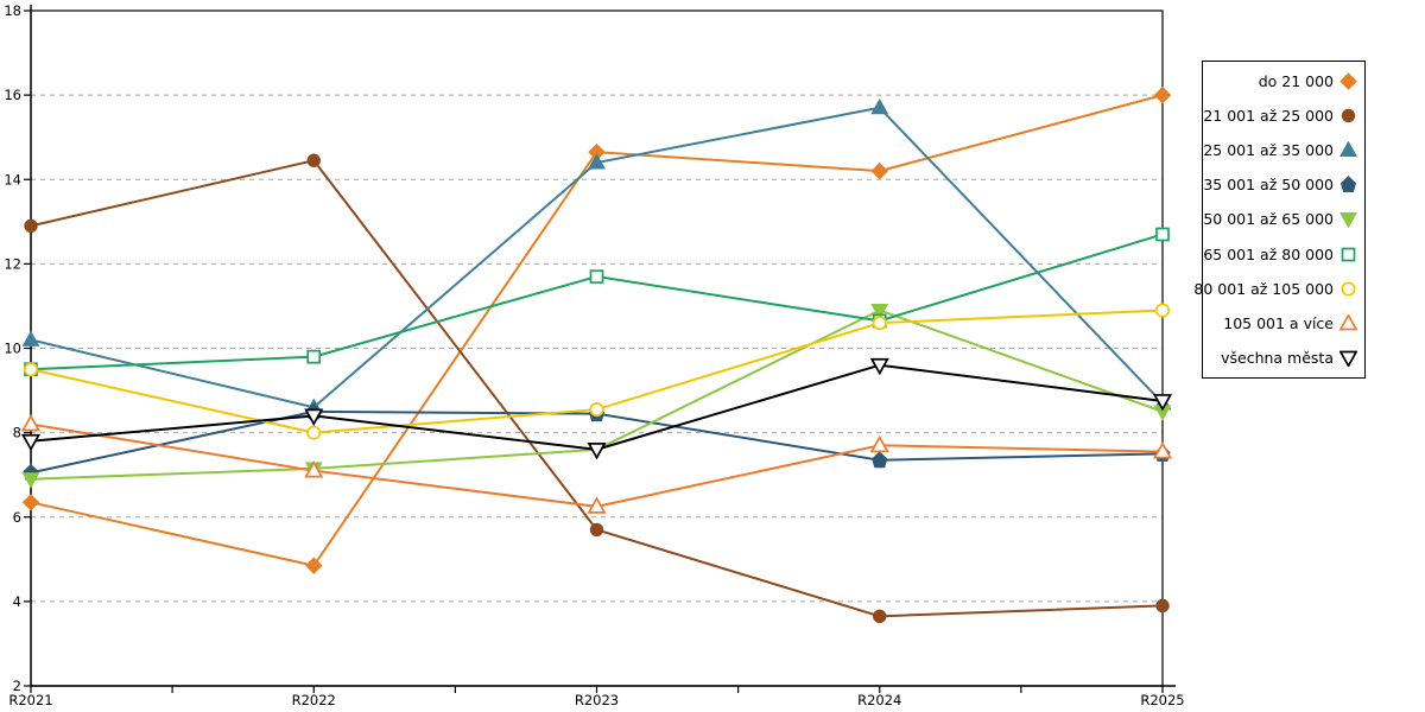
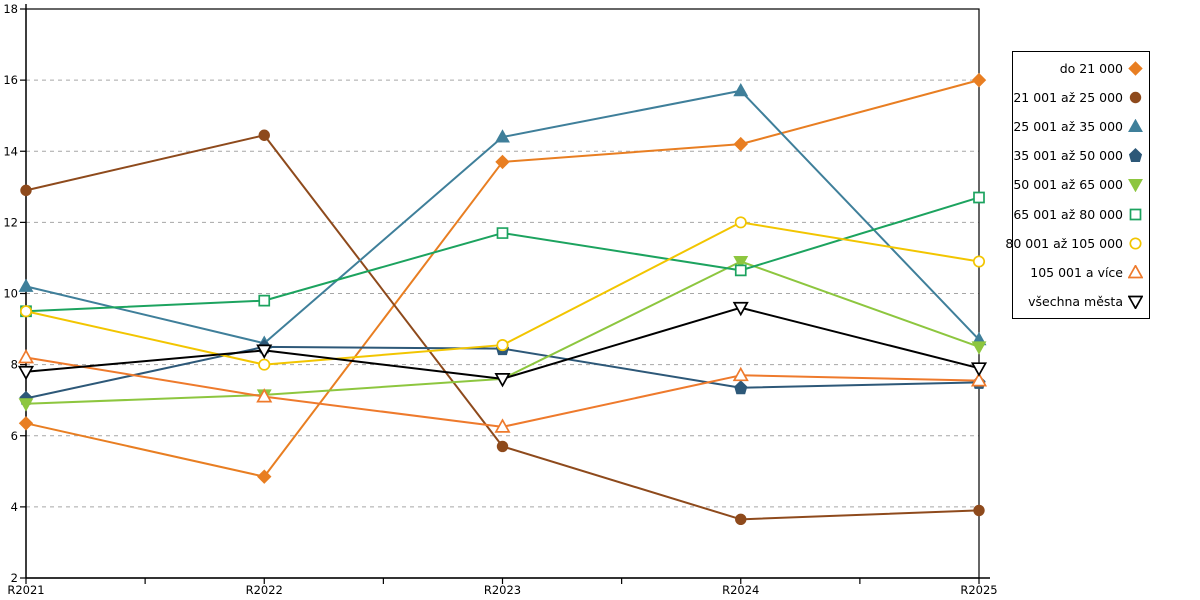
do 21 000/R2023: 14.7 -> 13.7
80 001 až 105 000/R2024: 10.6 -> 12.0
všechna města/R2025: 8.8 -> 7.9
